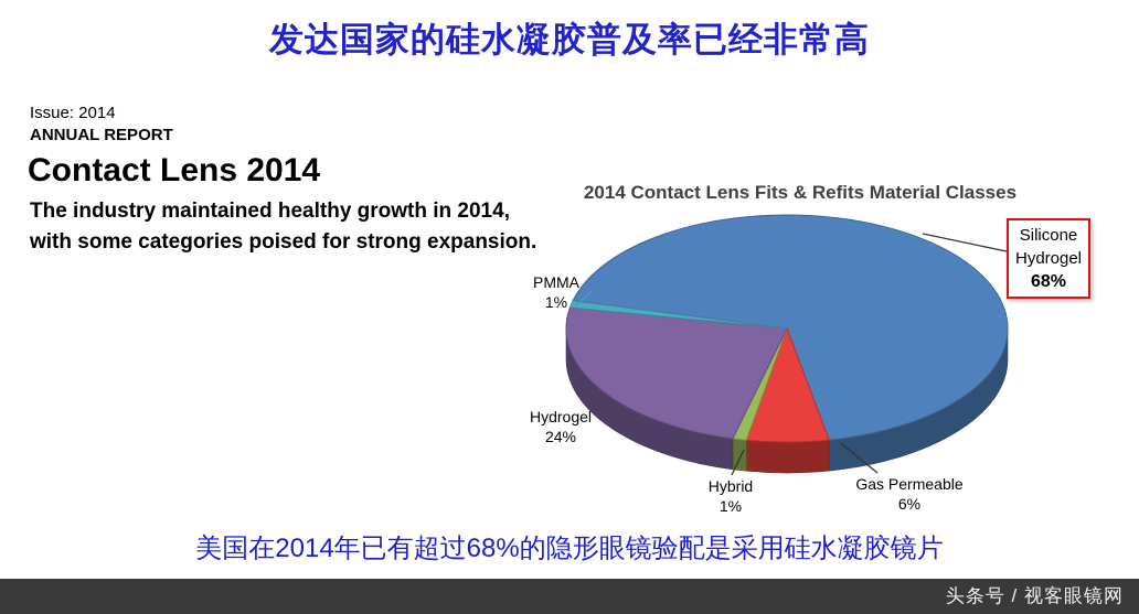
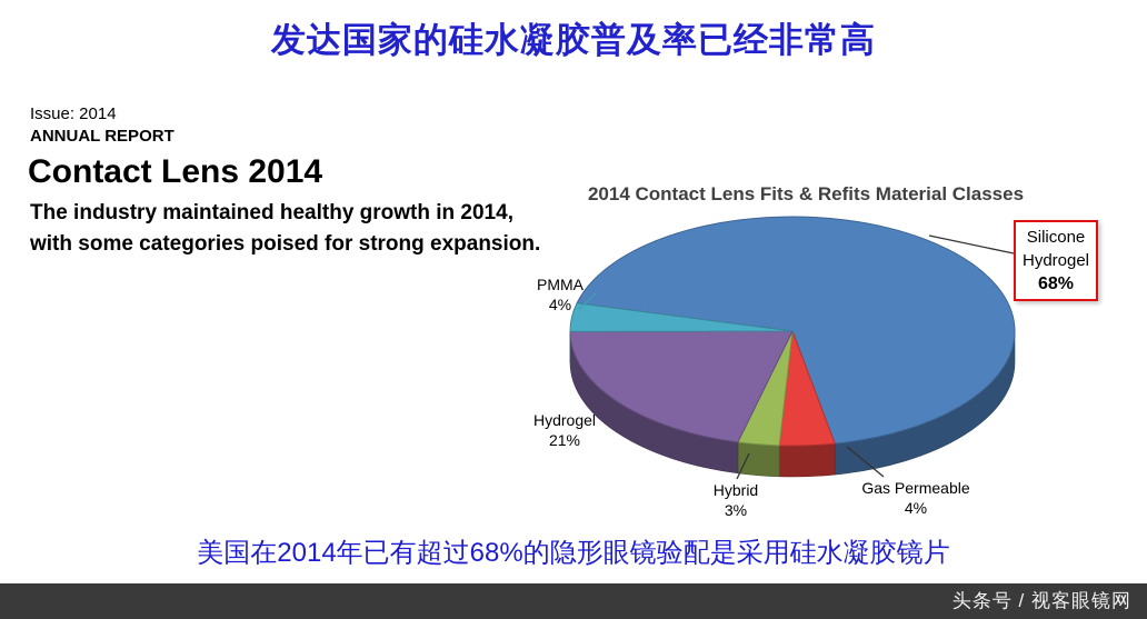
PMMA: 1% -> 4%
Hydrogel: 24% -> 21%
Hybrid: 1% -> 3%
Gas Permeable: 6% -> 4%
